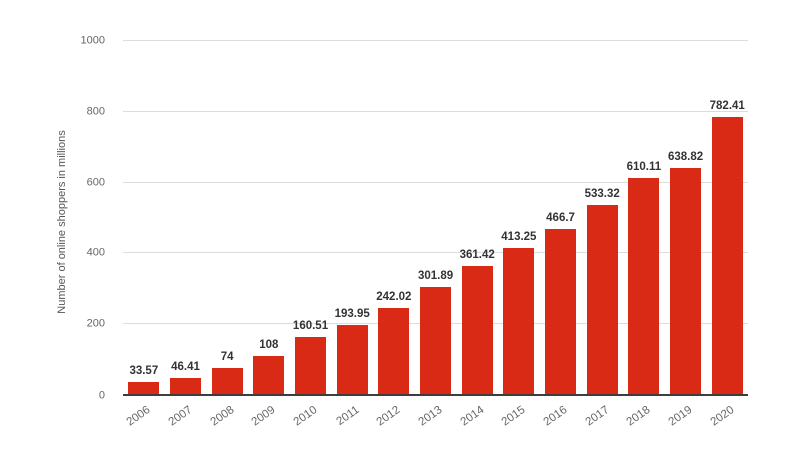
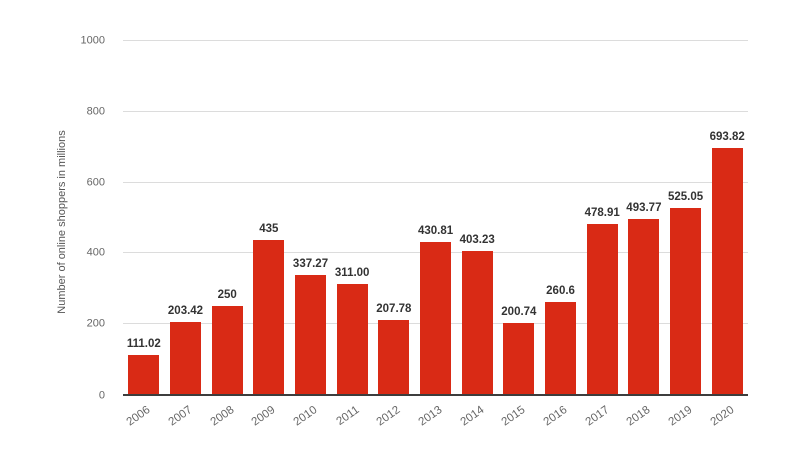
2006: 33.57 -> 111.02
2007: 46.41 -> 203.42
2008: 74 -> 250
2009: 108 -> 435
2010: 160.51 -> 337.27
2011: 193.95 -> 311.00
2012: 242.02 -> 207.78
2013: 301.89 -> 430.81
2014: 361.42 -> 403.23
2015: 413.25 -> 200.74
2016: 466.7 -> 260.6
2017: 533.32 -> 478.91
2018: 610.11 -> 493.77
2019: 638.82 -> 525.05
2020: 782.41 -> 693.82
